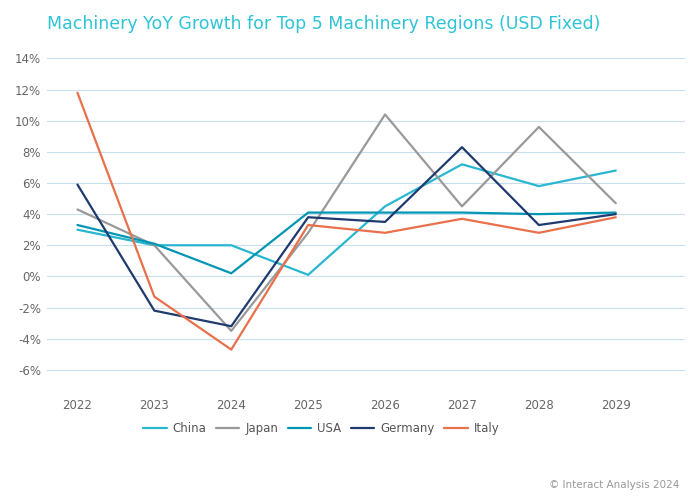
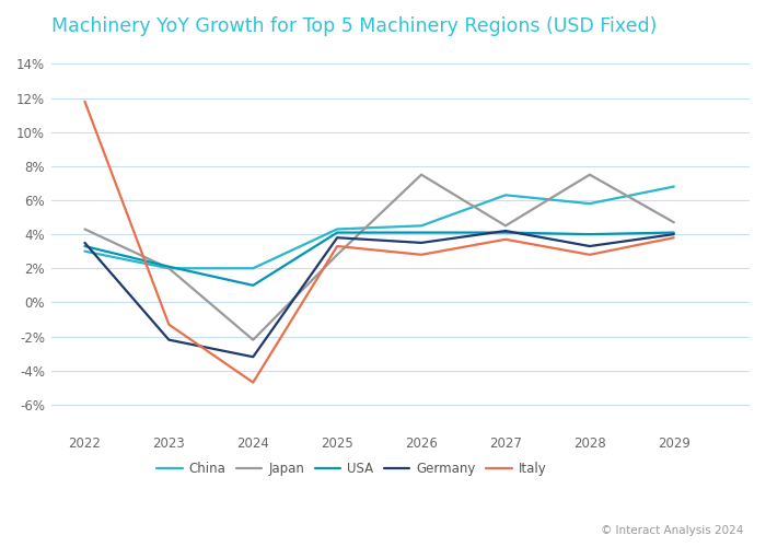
Germany/2022: 5.9% -> 3.5%
Japan/2024: -3.5% -> -2.2%
USA/2024: 0.2% -> 1.0%
China/2025: 0.1% -> 4.3%
Japan/2026: 10.4% -> 7.5%
China/2027: 7.2% -> 6.3%
Germany/2027: 8.3% -> 4.2%
Japan/2028: 9.6% -> 7.5%
